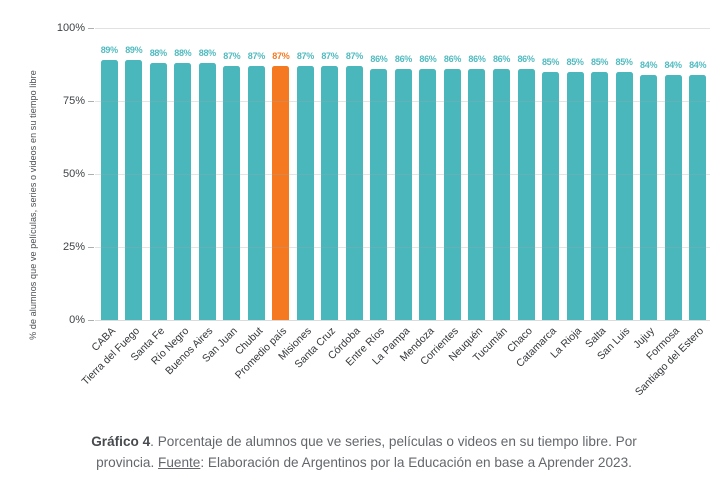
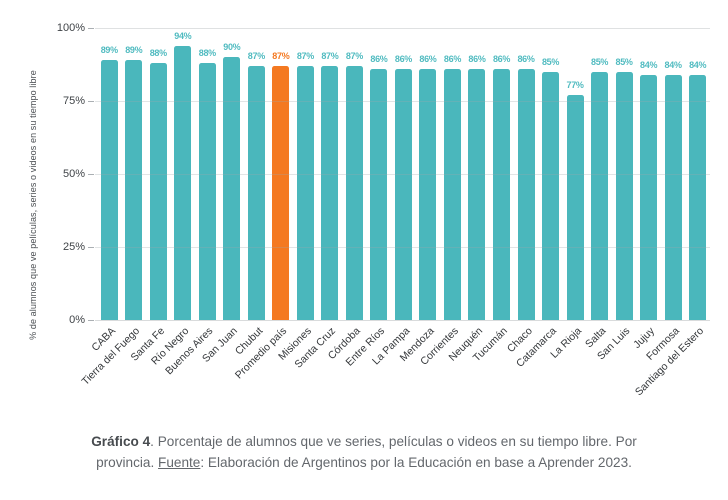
Río Negro: 88% -> 94%
San Juan: 87% -> 90%
La Rioja: 85% -> 77%
